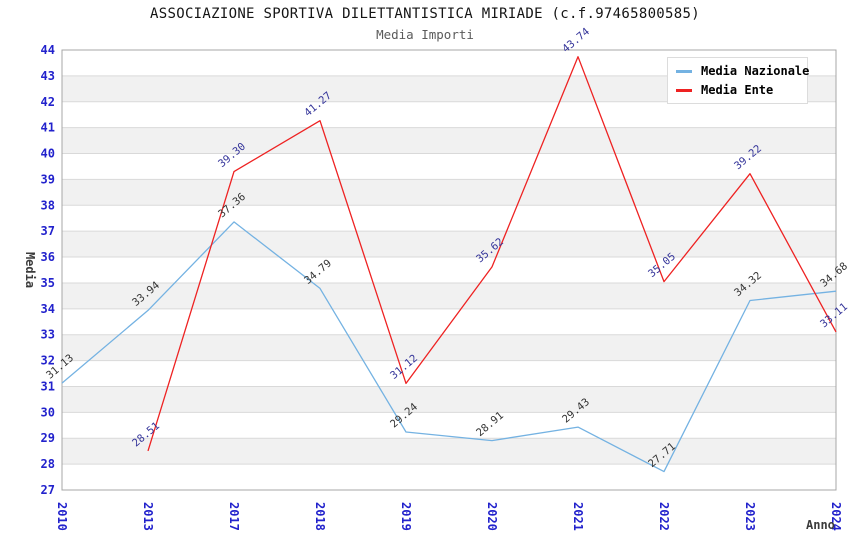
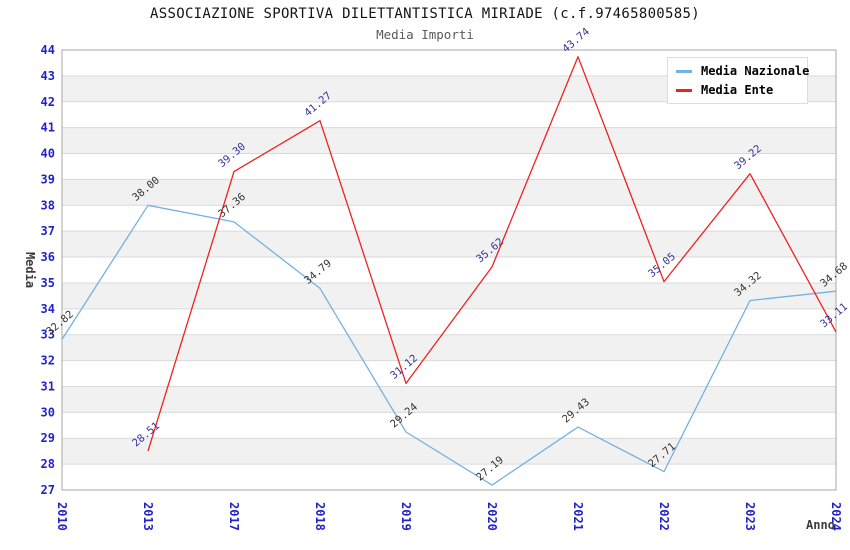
Media Nazionale/2010: 31.13 -> 32.82
Media Nazionale/2013: 33.94 -> 38.00
Media Nazionale/2020: 28.91 -> 27.19
